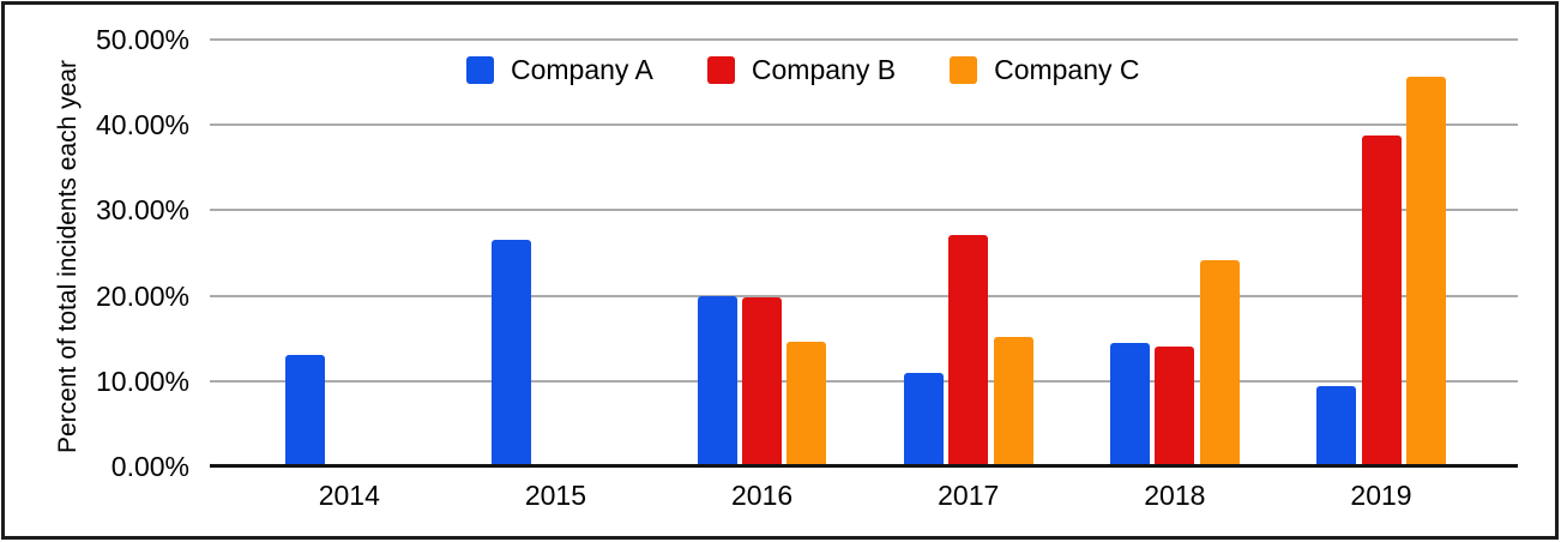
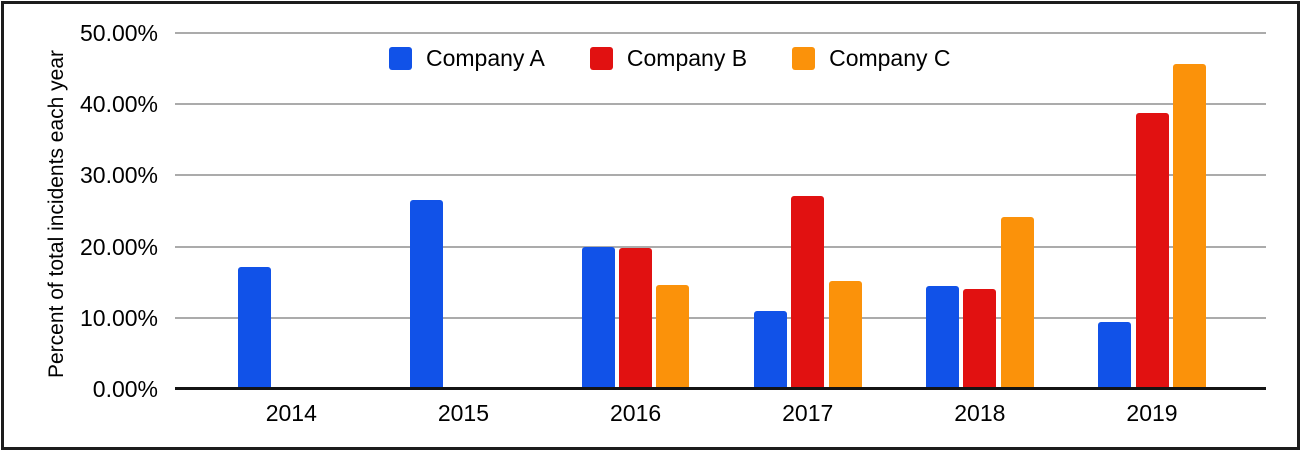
Company A/2014: 13% -> 17%
